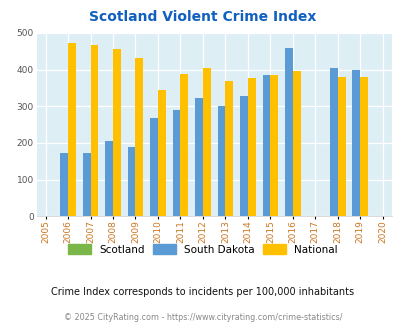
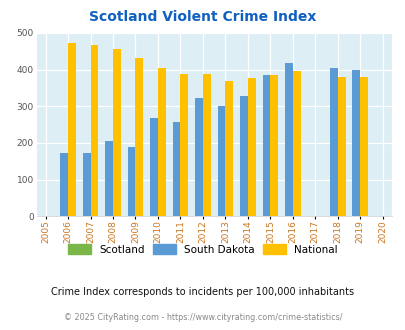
National/2010: 345 -> 405
South Dakota/2011: 290 -> 257
National/2012: 405 -> 387
South Dakota/2016: 460 -> 418
